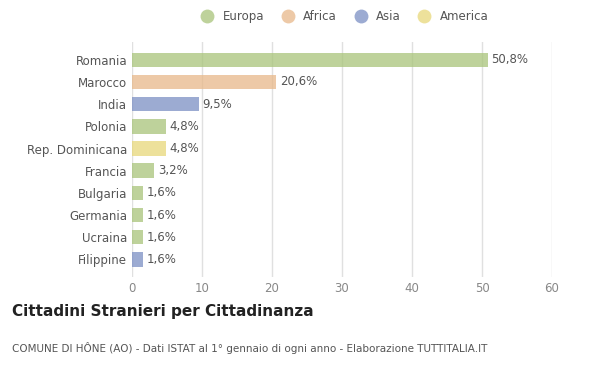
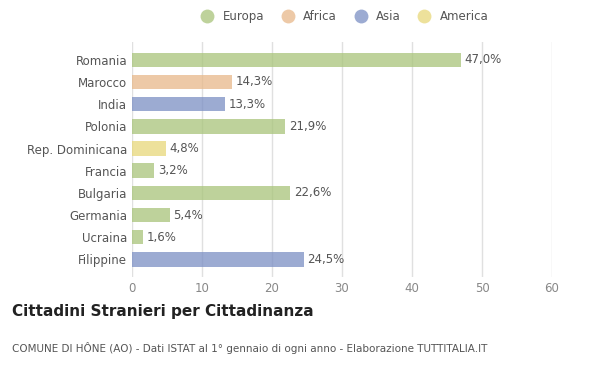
Romania: 50,8% -> 47,0%
Marocco: 20,6% -> 14,3%
India: 9,5% -> 13,3%
Polonia: 4,8% -> 21,9%
Bulgaria: 1,6% -> 22,6%
Germania: 1,6% -> 5,4%
Filippine: 1,6% -> 24,5%
